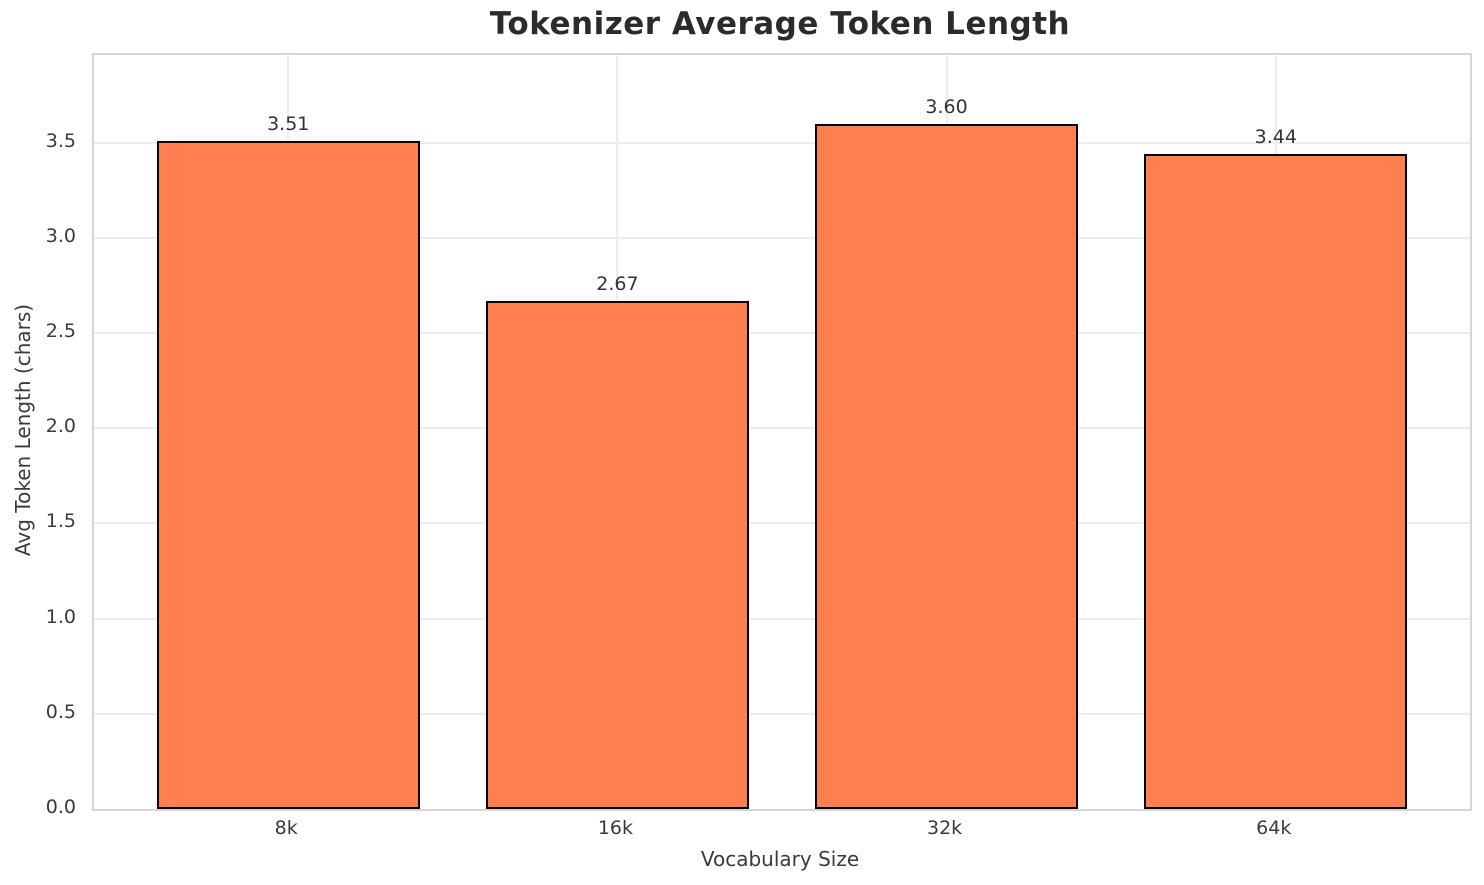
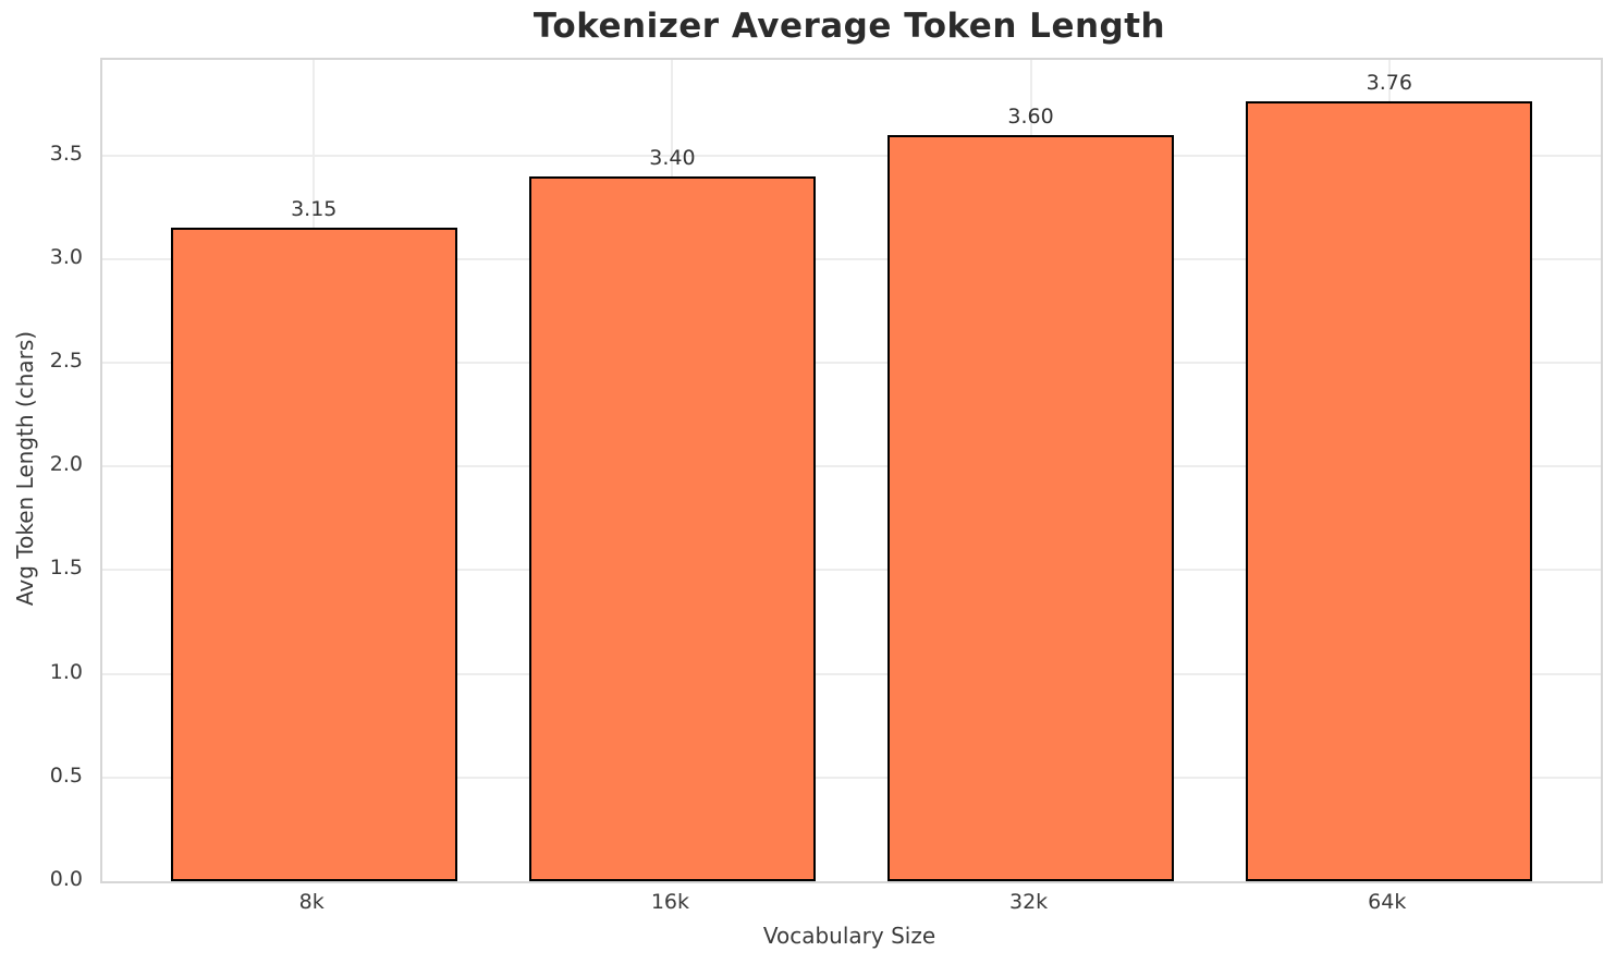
8k: 3.51 -> 3.15
16k: 2.67 -> 3.40
64k: 3.44 -> 3.76
